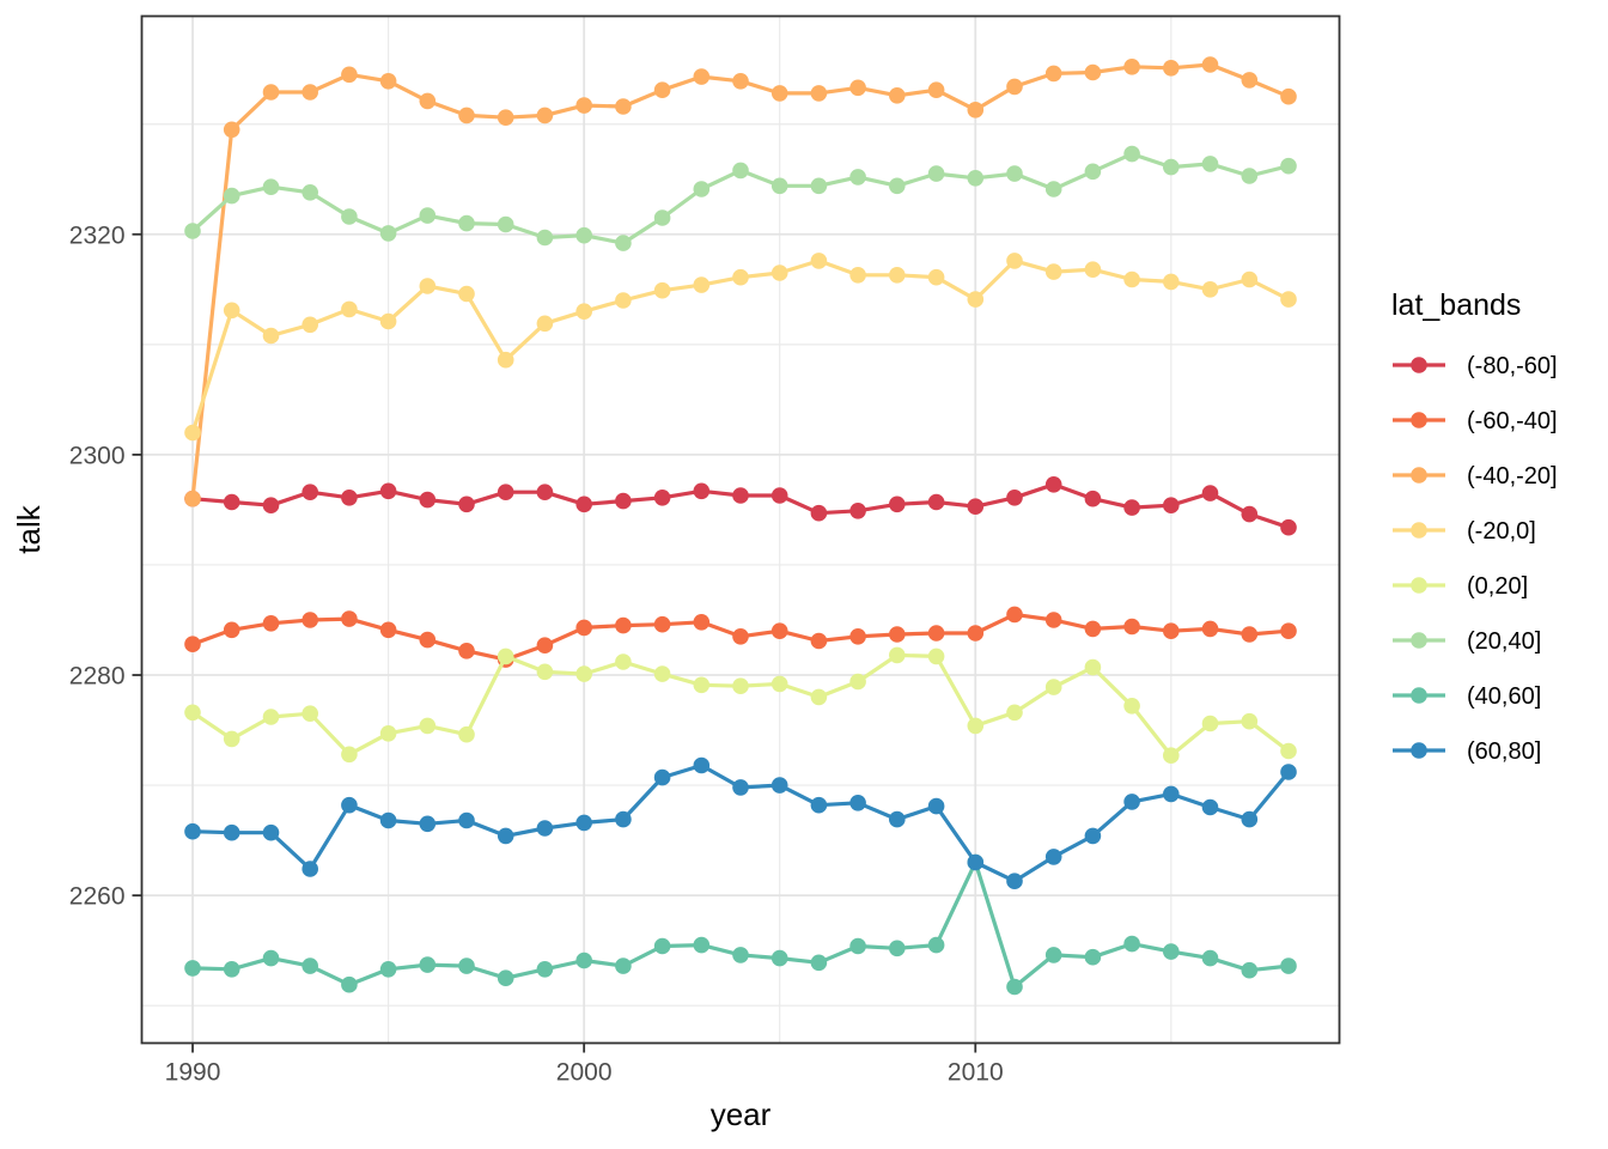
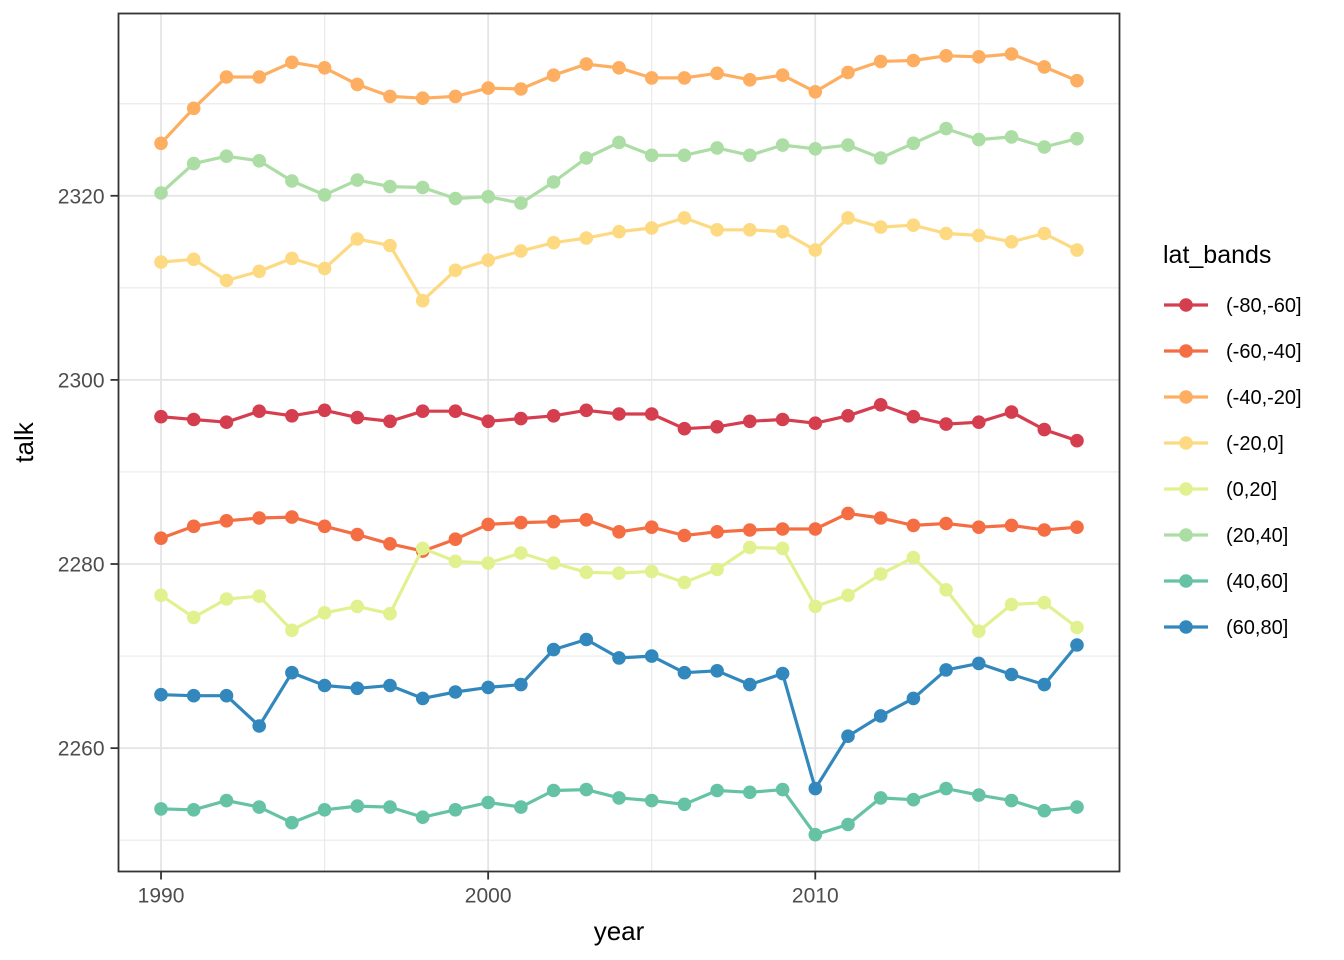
(-40,-20]/1990: 2296 -> 2326
(-20,0]/1990: 2302 -> 2313
(40,60]/2010: 2263 -> 2251
(60,80]/2010: 2263 -> 2256
